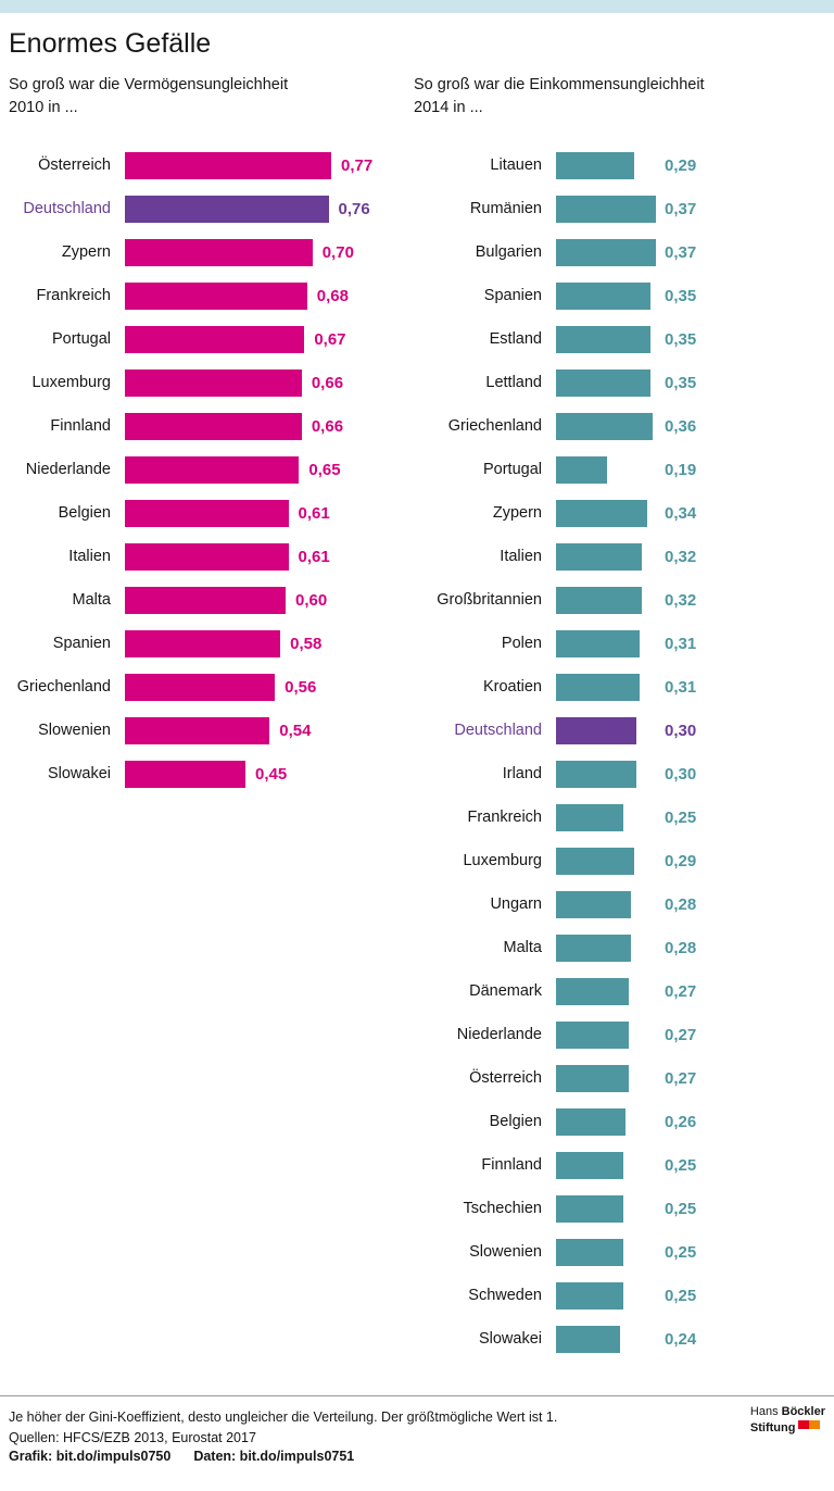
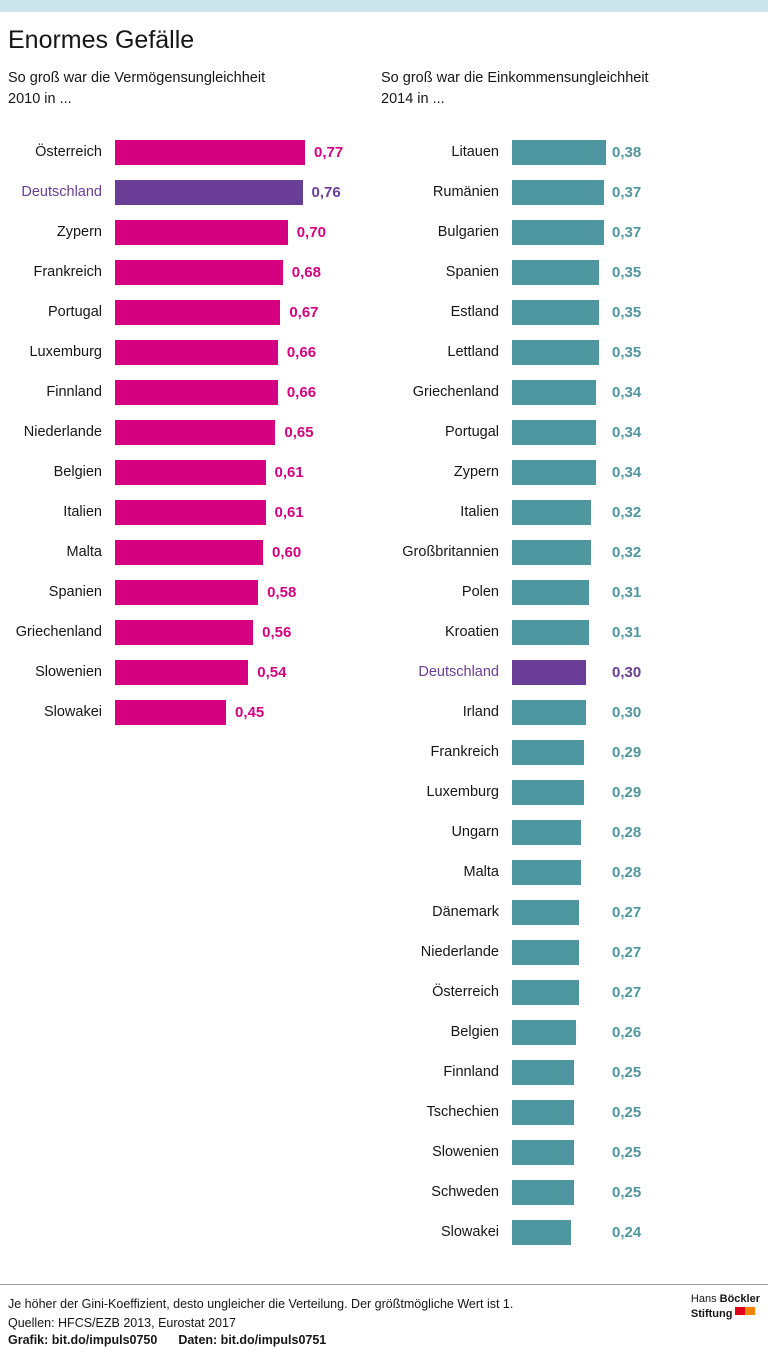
So groß war die Einkommensungleichheit 2014 in .../Litauen: 0,29 -> 0,38
So groß war die Einkommensungleichheit 2014 in .../Griechenland: 0,36 -> 0,34
So groß war die Einkommensungleichheit 2014 in .../Portugal: 0,19 -> 0,34
So groß war die Einkommensungleichheit 2014 in .../Frankreich: 0,25 -> 0,29
